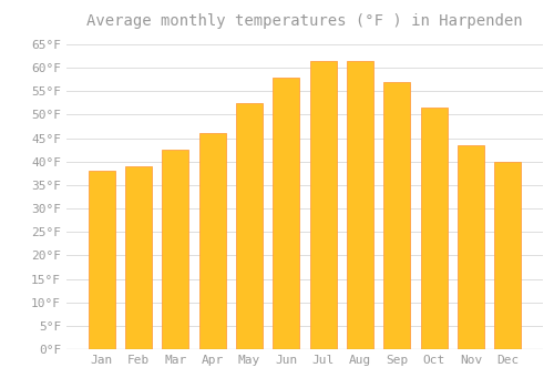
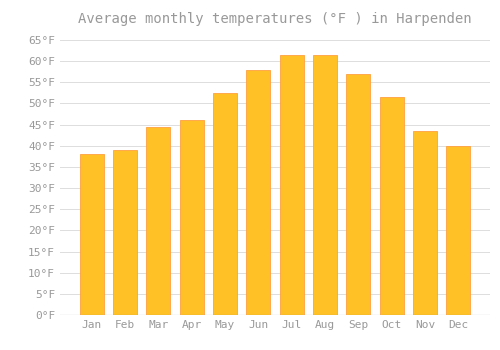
Mar: 42.5°F -> 44.5°F
